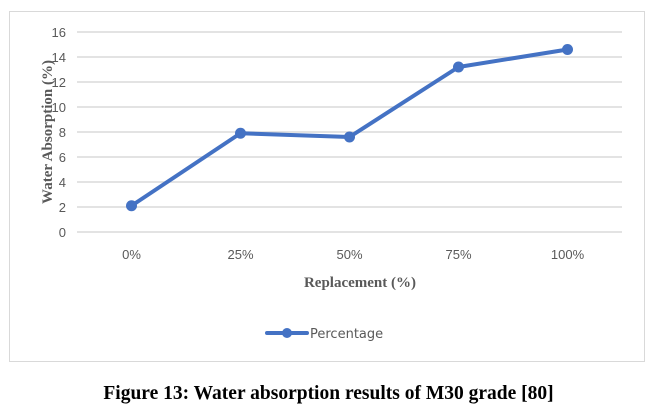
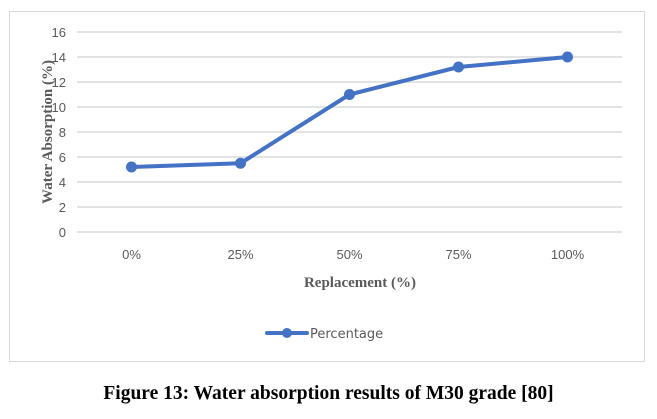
0%: 2.1 -> 5.2
25%: 7.9 -> 5.5
50%: 7.6 -> 11.0
100%: 14.6 -> 14.0
